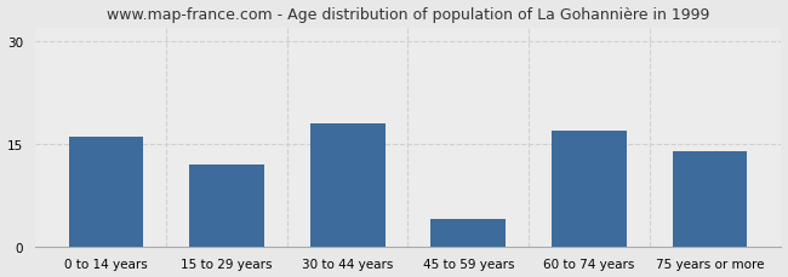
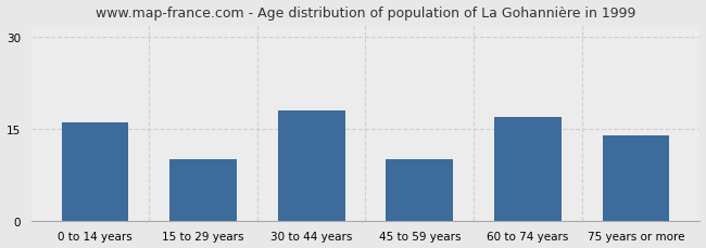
15 to 29 years: 12 -> 10
45 to 59 years: 4 -> 10
